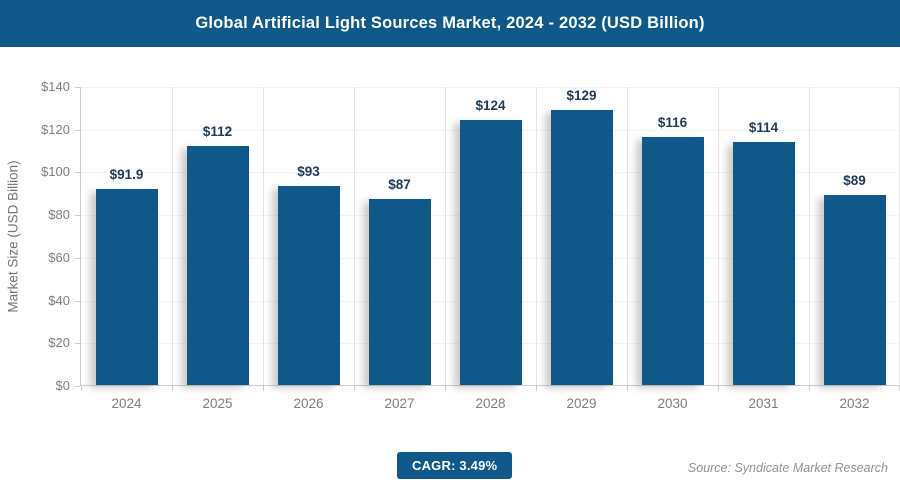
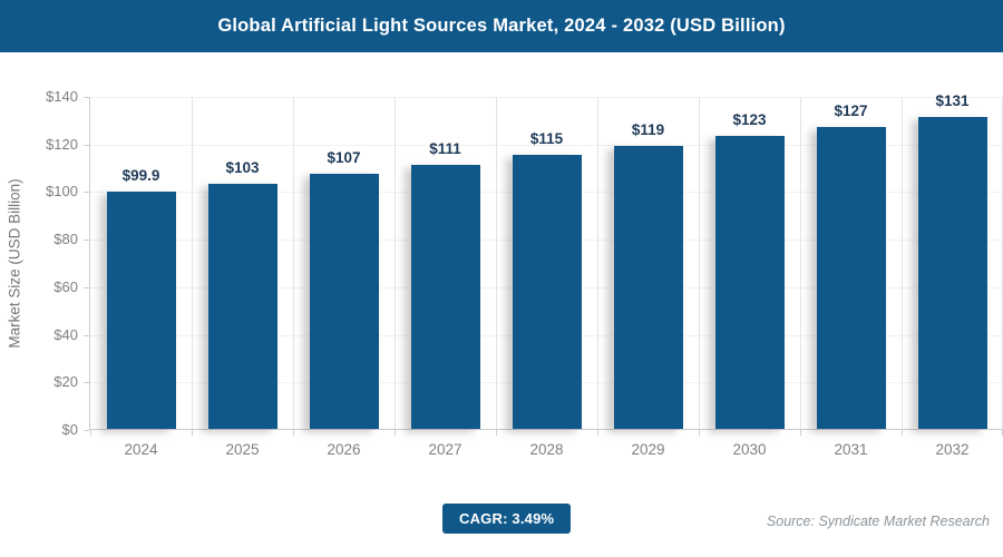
2024: $91.9 -> $99.9
2025: $112 -> $103
2026: $93 -> $107
2027: $87 -> $111
2028: $124 -> $115
2029: $129 -> $119
2030: $116 -> $123
2031: $114 -> $127
2032: $89 -> $131
